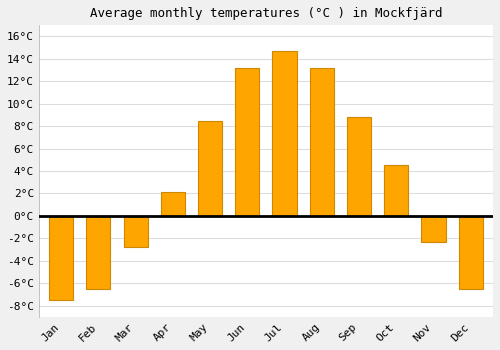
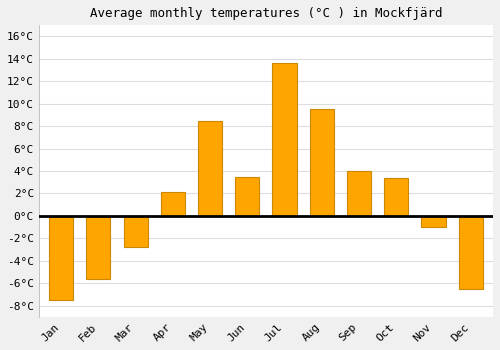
Feb: -6.5°C -> -5.6°C
Jun: 13.2°C -> 3.5°C
Jul: 14.7°C -> 13.6°C
Aug: 13.2°C -> 9.5°C
Sep: 8.8°C -> 4.0°C
Oct: 4.5°C -> 3.4°C
Nov: -2.3°C -> -1.0°C
